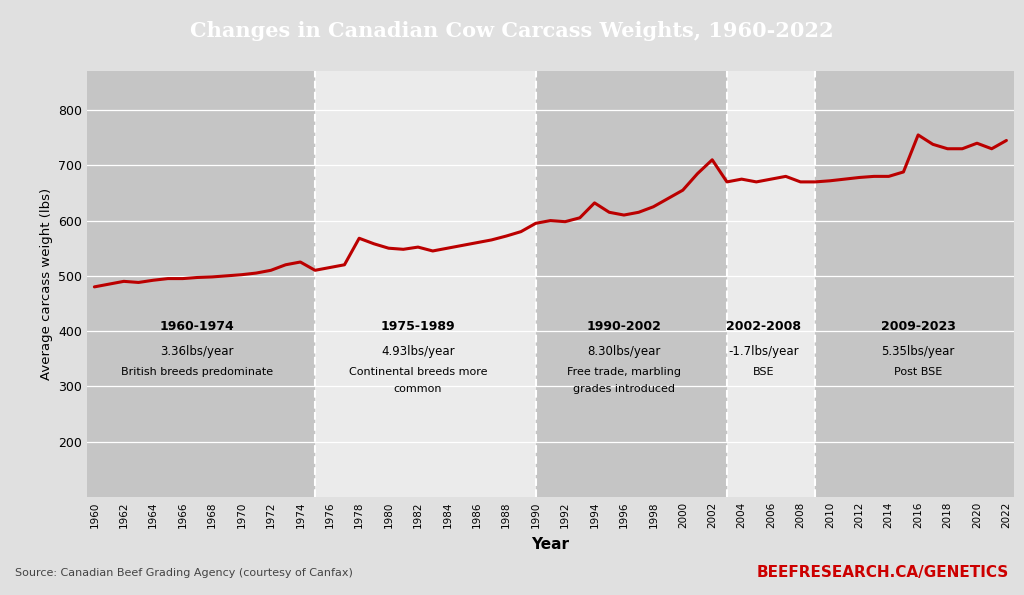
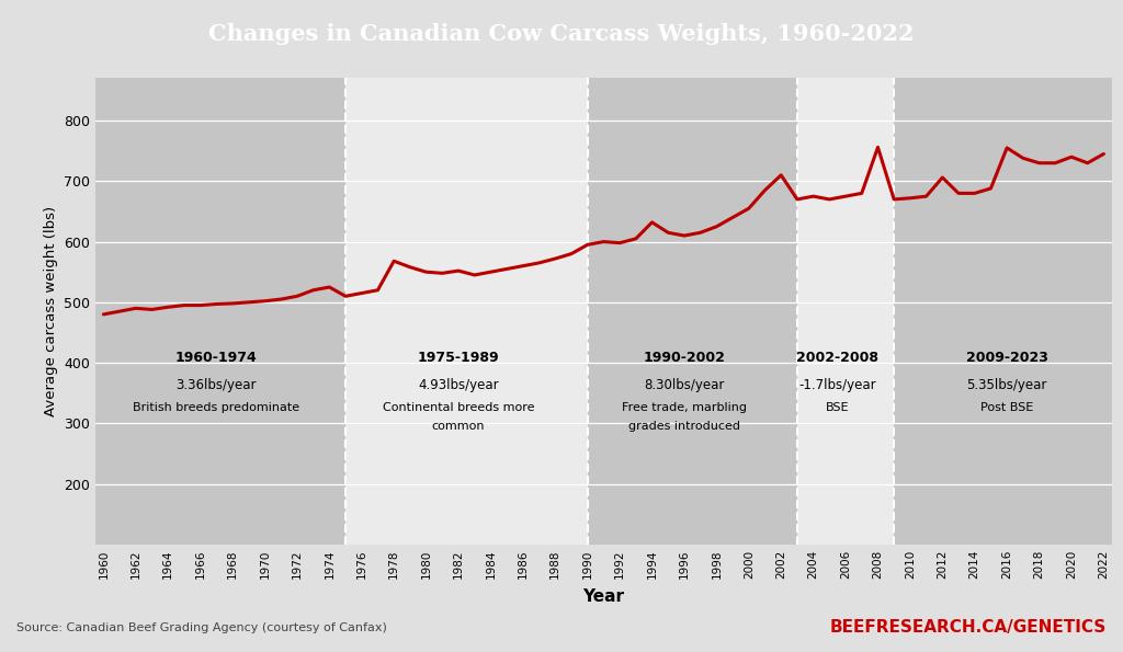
2008: 670 -> 756
2012: 678 -> 706
